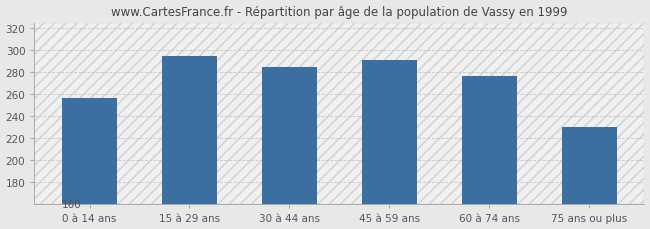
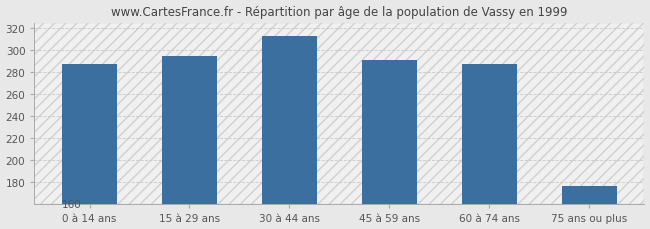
0 à 14 ans: 257 -> 288
30 à 44 ans: 285 -> 313
60 à 74 ans: 277 -> 288
75 ans ou plus: 230 -> 177
